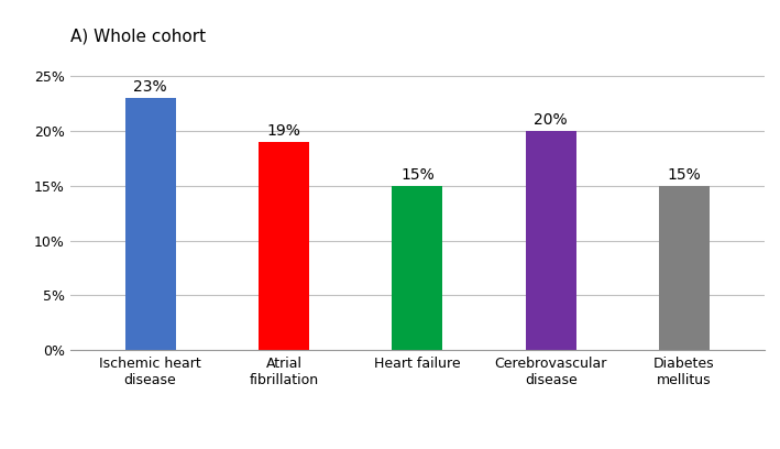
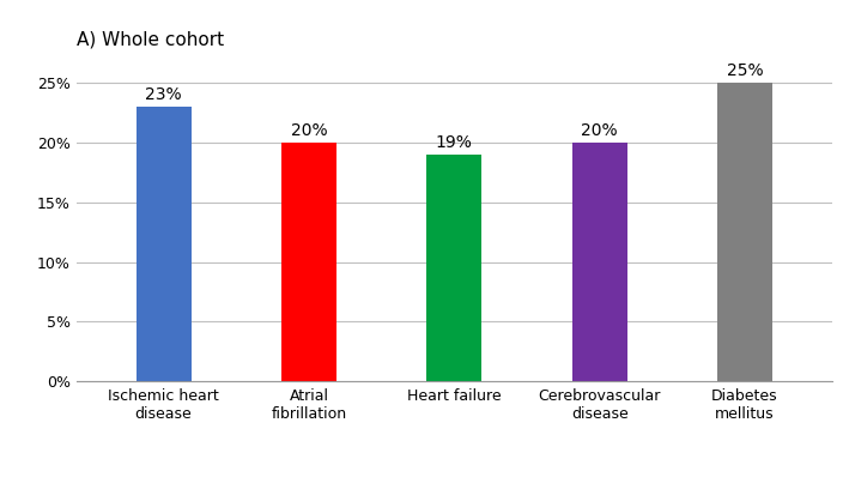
Atrial fibrillation: 19% -> 20%
Heart failure: 15% -> 19%
Diabetes mellitus: 15% -> 25%
